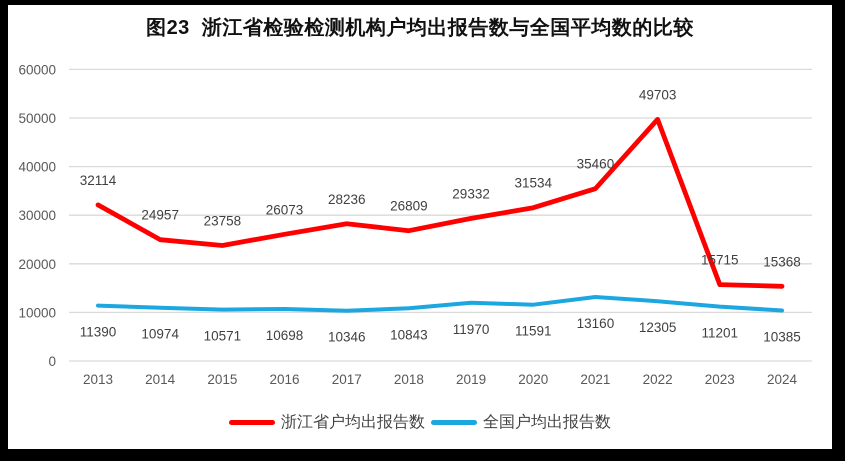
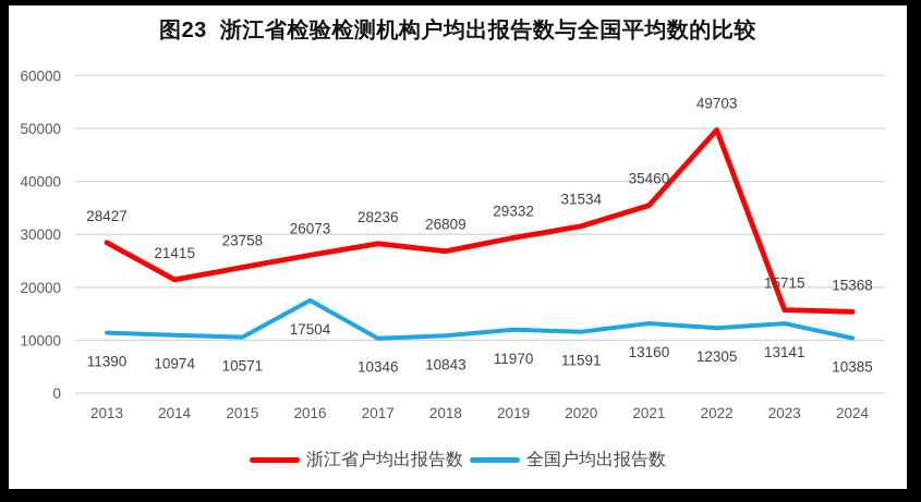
浙江省户均出报告数/2013: 32114 -> 28427
浙江省户均出报告数/2014: 24957 -> 21415
全国户均出报告数/2016: 10698 -> 17504
全国户均出报告数/2023: 11201 -> 13141
